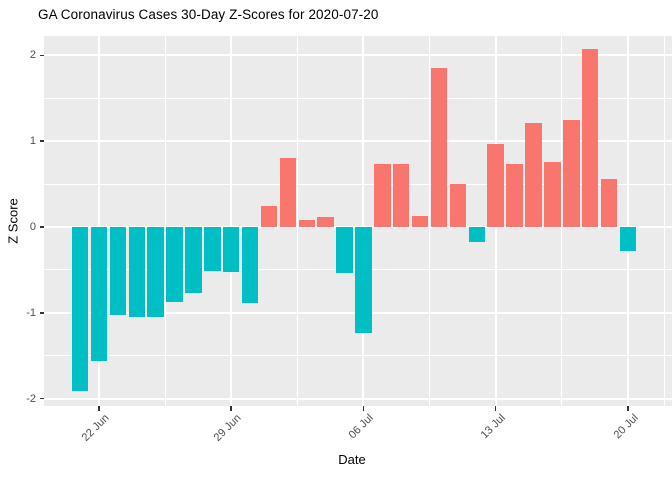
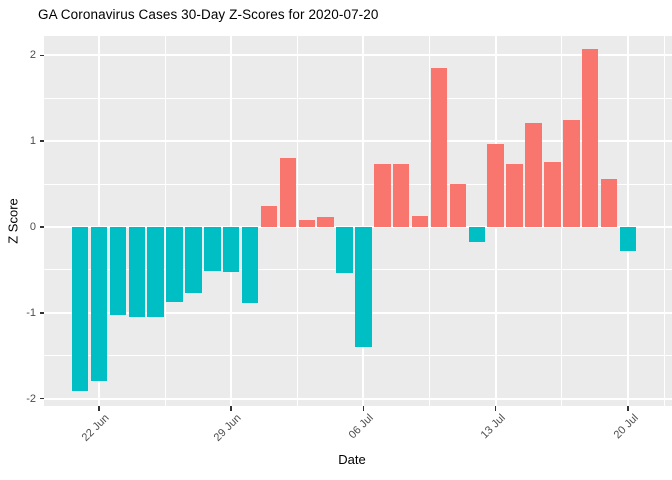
22 Jun: -1.6 -> -1.8
06 Jul: -1.2 -> -1.4
